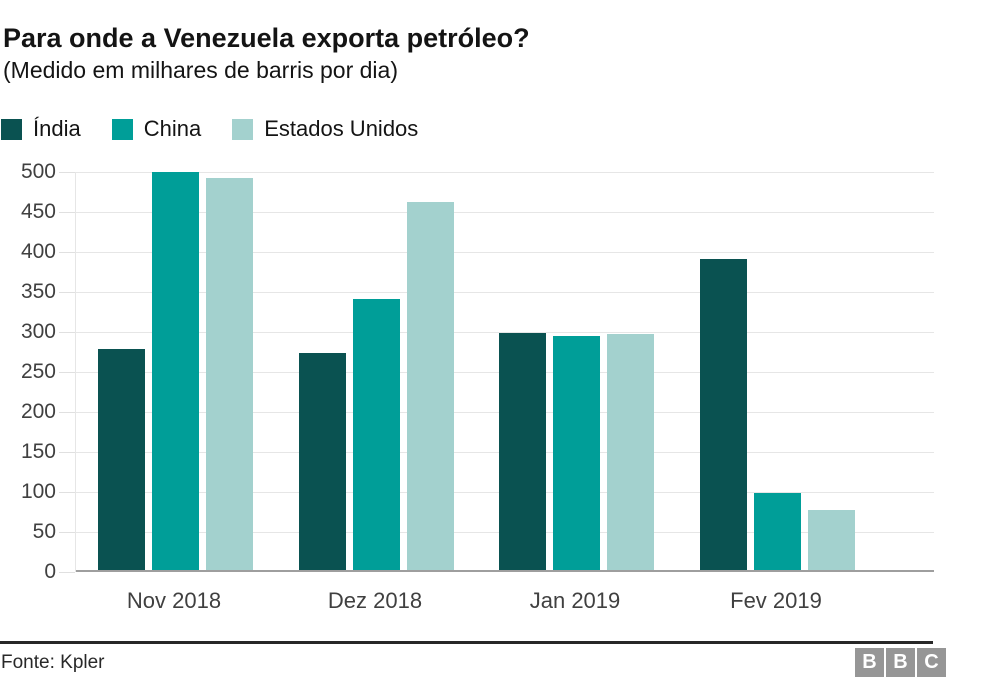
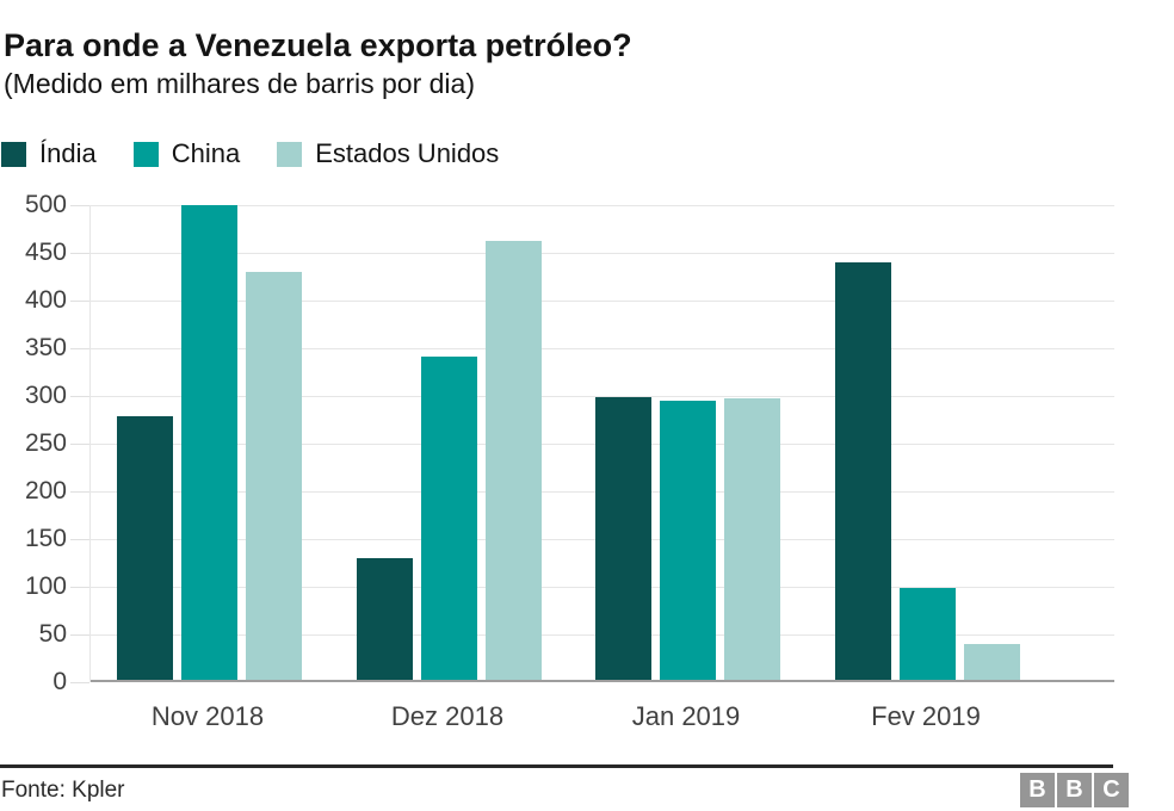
Estados Unidos/Nov 2018: 490 -> 430
Índia/Dez 2018: 270 -> 130
Índia/Fev 2019: 390 -> 440
Estados Unidos/Fev 2019: 80 -> 40
